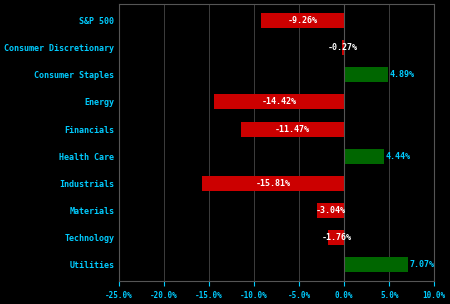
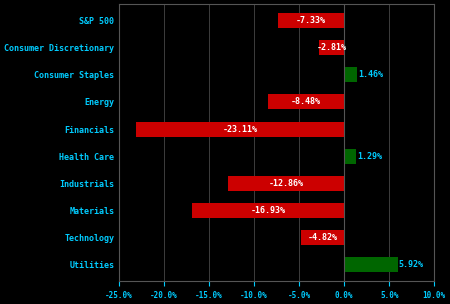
S&P 500: -9.26% -> -7.33%
Consumer Discretionary: -0.27% -> -2.81%
Consumer Staples: 4.89% -> 1.46%
Energy: -14.42% -> -8.48%
Financials: -11.47% -> -23.11%
Health Care: 4.44% -> 1.29%
Industrials: -15.81% -> -12.86%
Materials: -3.04% -> -16.93%
Technology: -1.76% -> -4.82%
Utilities: 7.07% -> 5.92%
